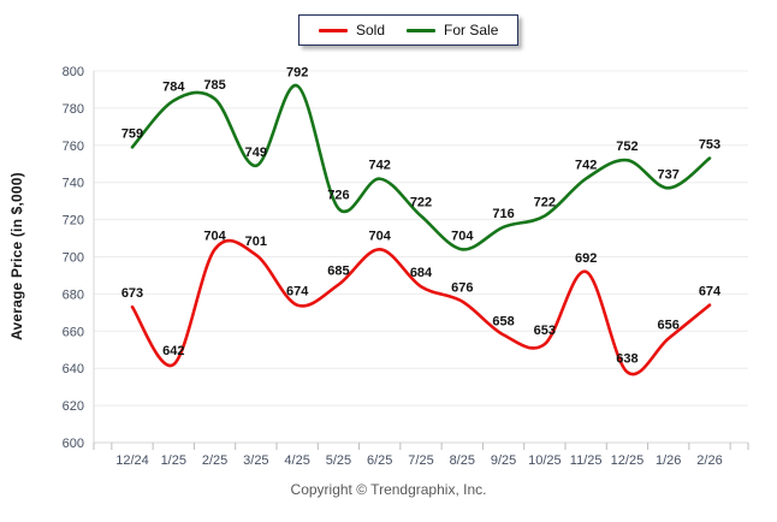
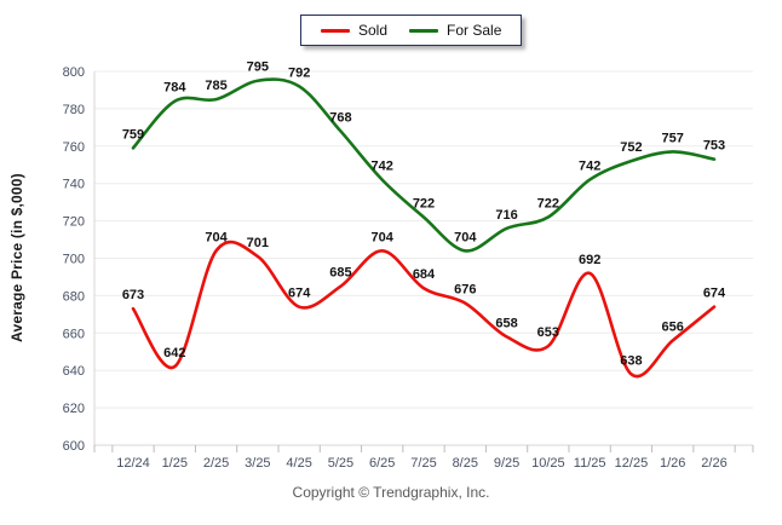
For Sale/3/25: 749 -> 795
For Sale/5/25: 726 -> 768
For Sale/1/26: 737 -> 757
